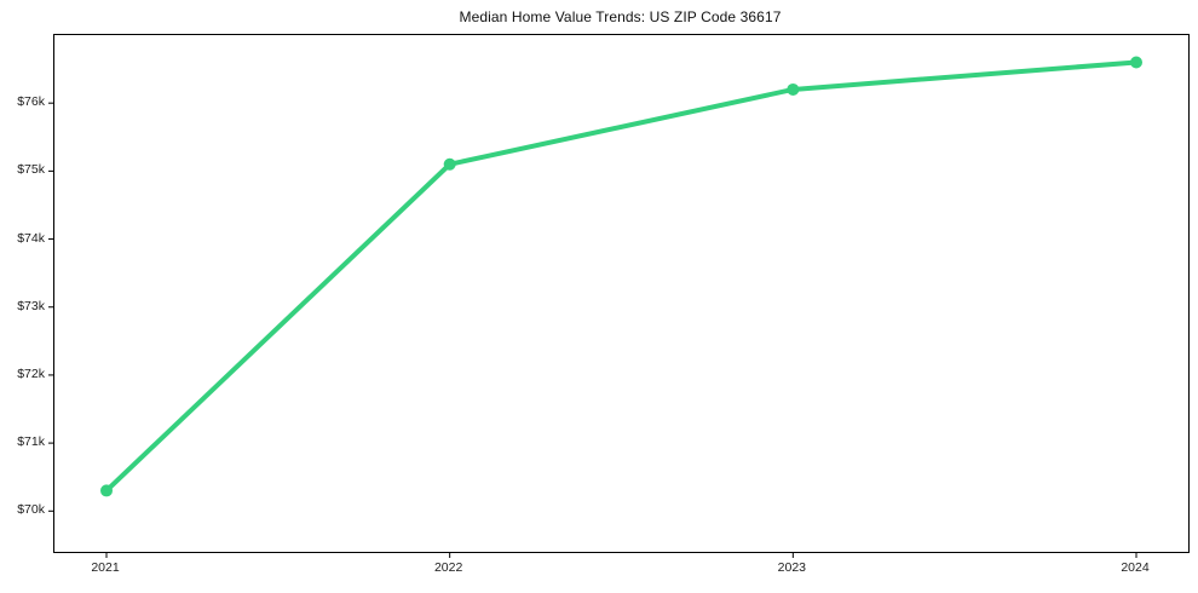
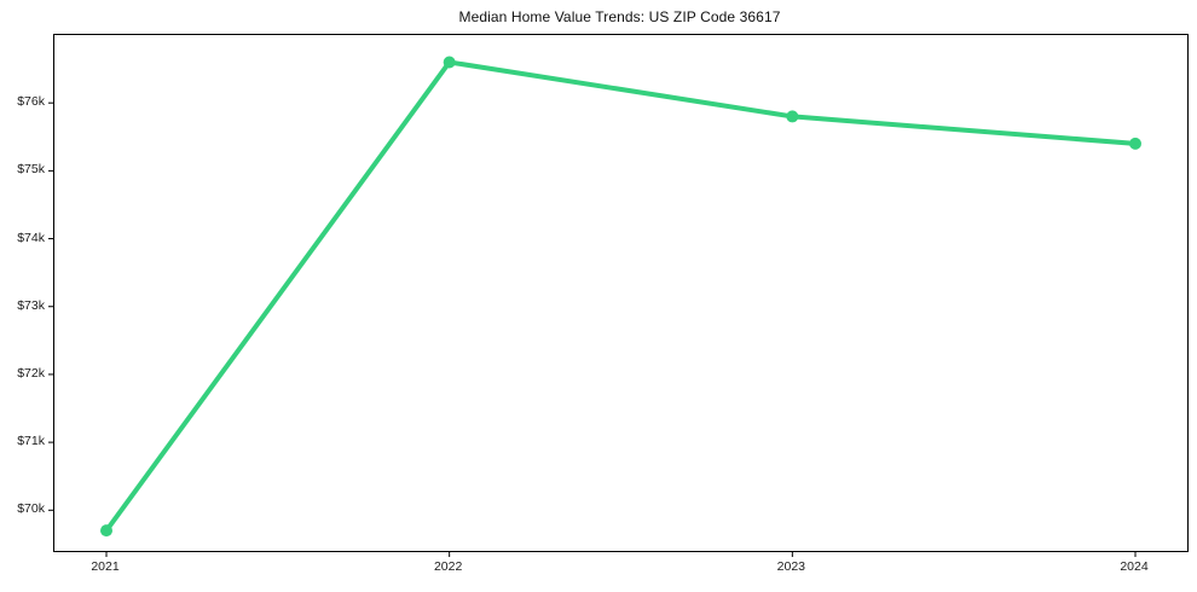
2021: $70.3k -> $69.7k
2022: $75.1k -> $76.6k
2023: $76.2k -> $75.8k
2024: $76.6k -> $75.4k
